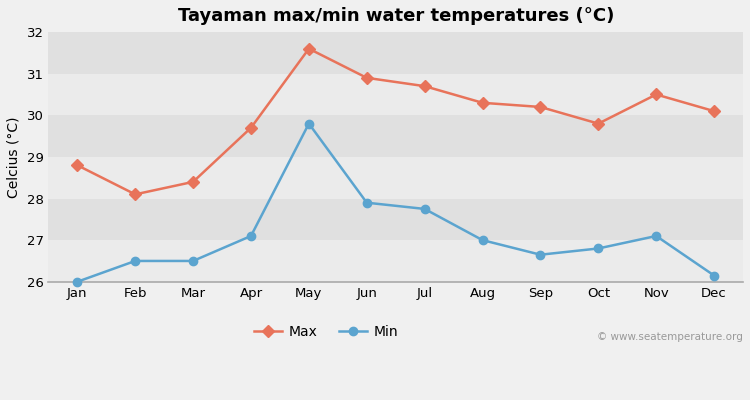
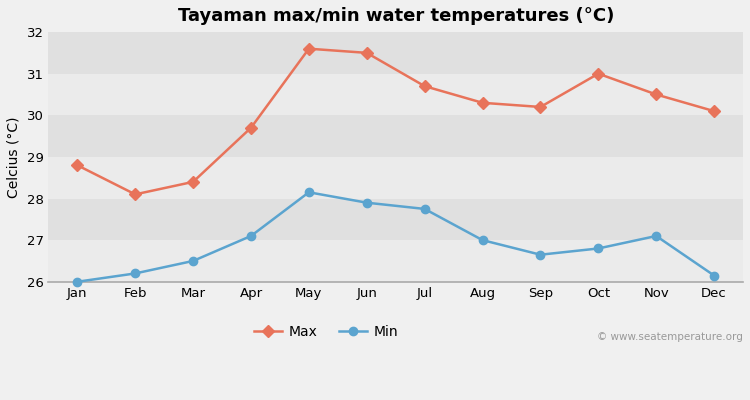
Min/Feb: 26.50 -> 26.20
Min/May: 29.80 -> 28.15
Max/Jun: 30.9 -> 31.5
Max/Oct: 29.8 -> 31.0
